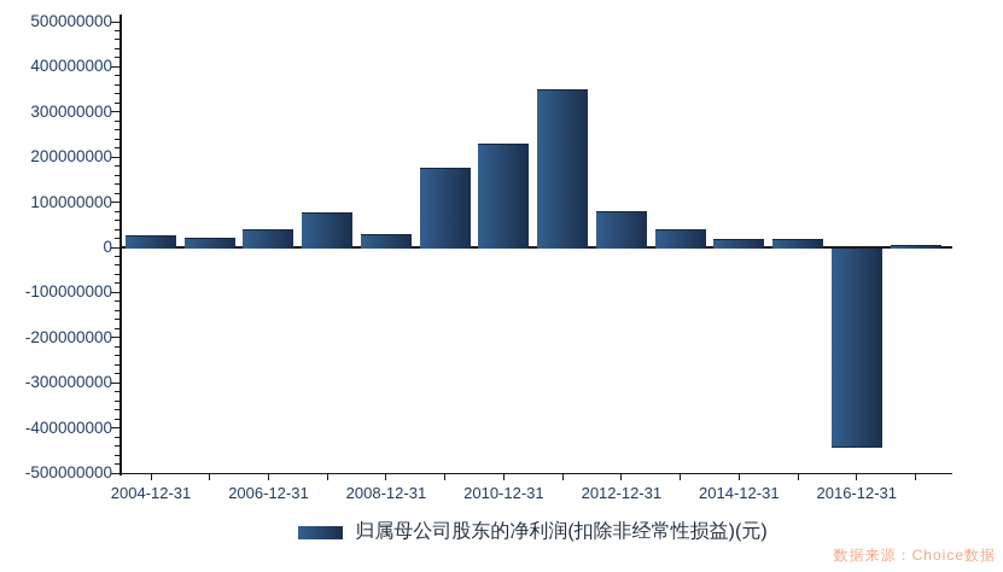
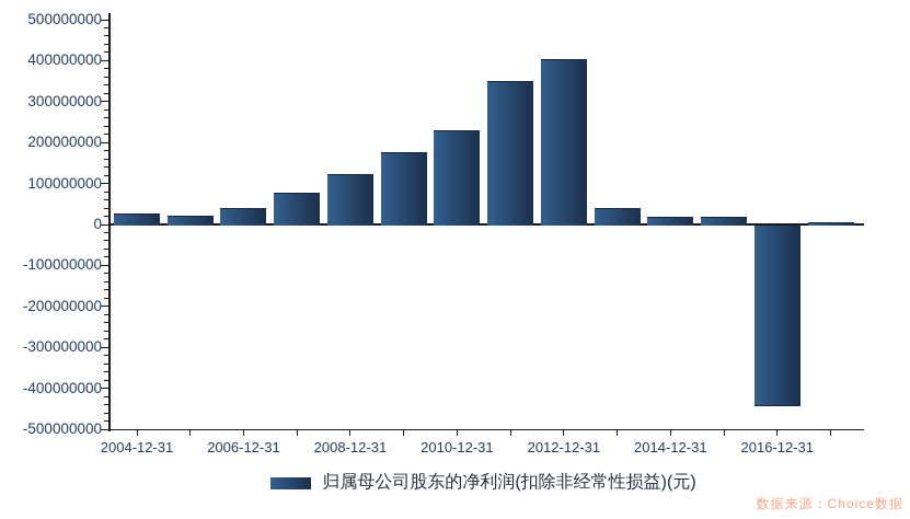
2008-12-31: 30000000 -> 120000000
2012-12-31: 80000000 -> 400000000
